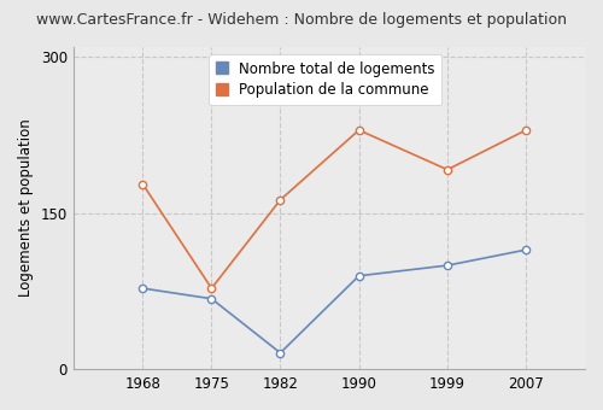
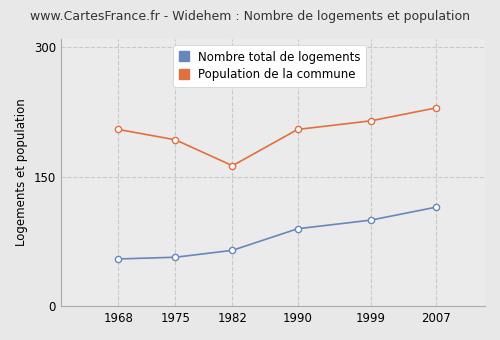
Nombre total de logements/1968: 78 -> 55
Population de la commune/1968: 178 -> 205
Nombre total de logements/1975: 68 -> 57
Population de la commune/1975: 78 -> 193
Nombre total de logements/1982: 16 -> 65
Population de la commune/1990: 230 -> 205
Population de la commune/1999: 192 -> 215
